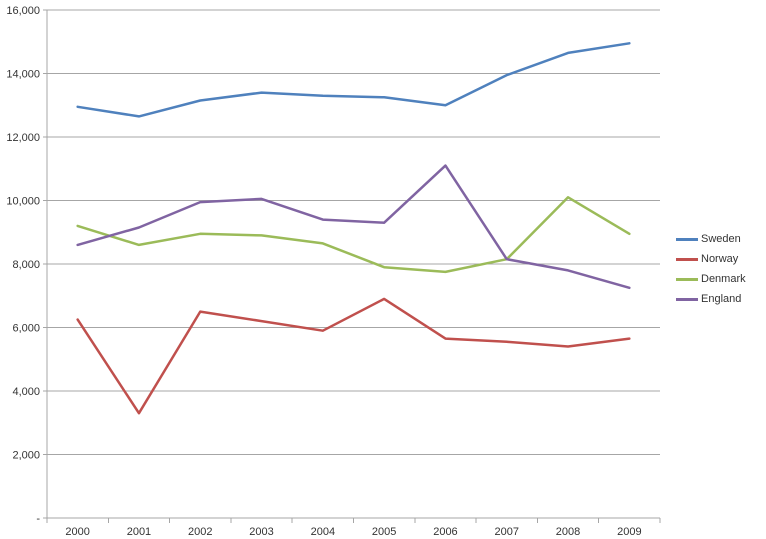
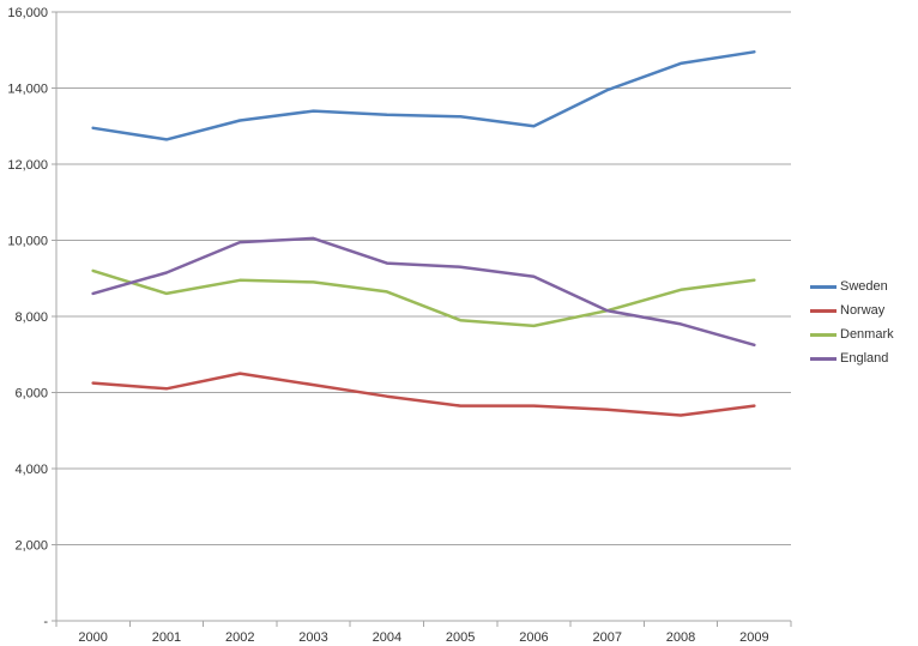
Norway/2001: 3300 -> 6100
Norway/2005: 6900 -> 5600
England/2006: 11100 -> 9000
Denmark/2008: 10100 -> 8700
